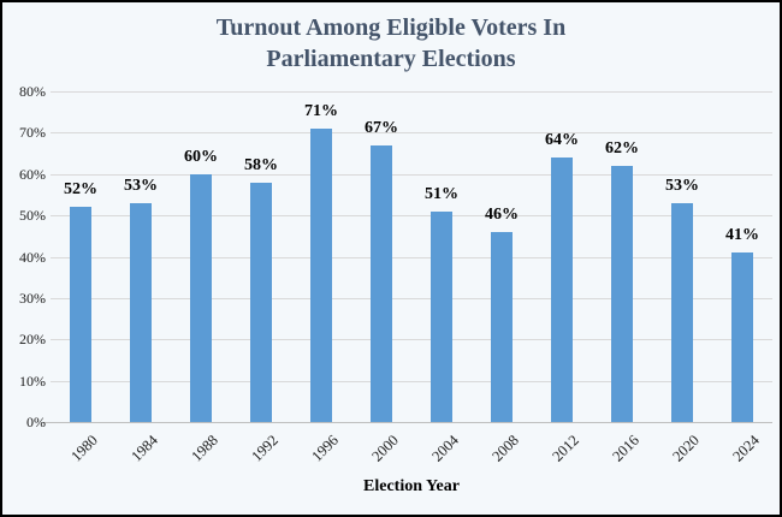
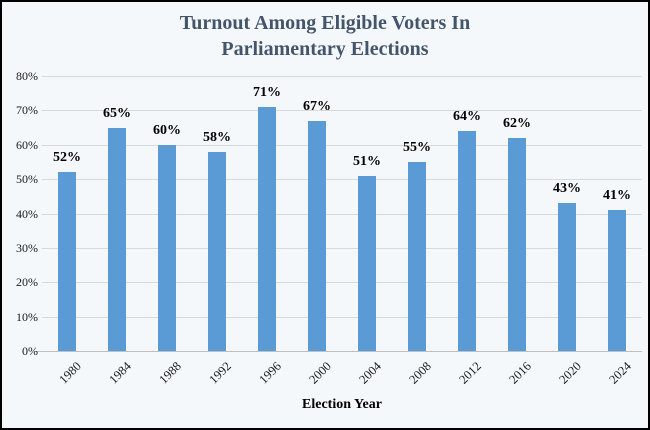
1984: 53% -> 65%
2008: 46% -> 55%
2020: 53% -> 43%
